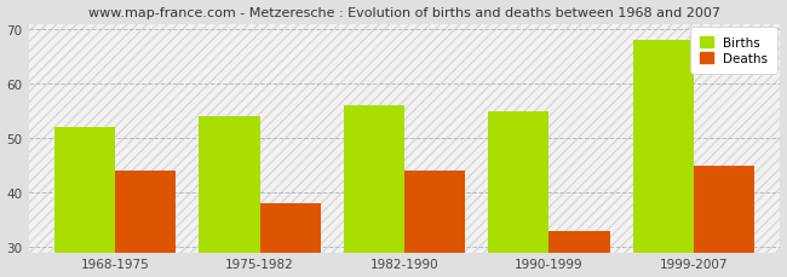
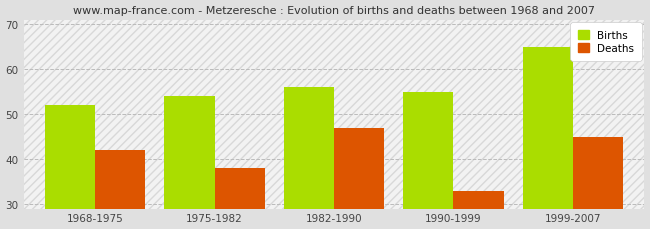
Deaths/1968-1975: 44 -> 42
Deaths/1982-1990: 44 -> 47
Births/1999-2007: 68 -> 65
